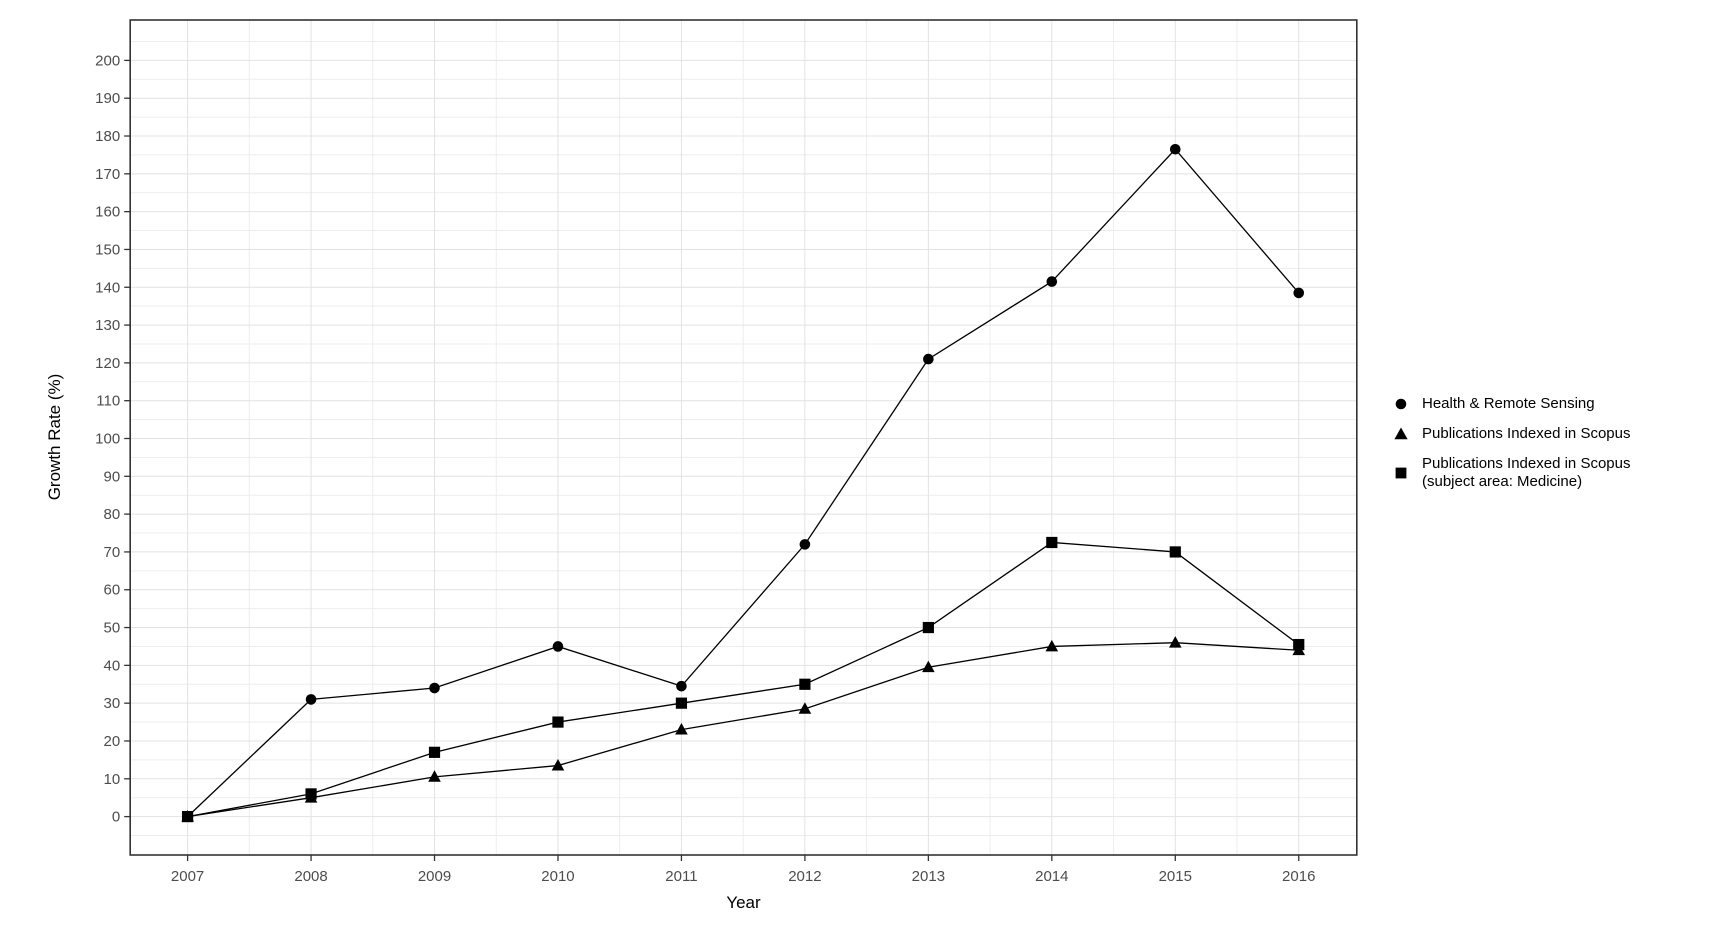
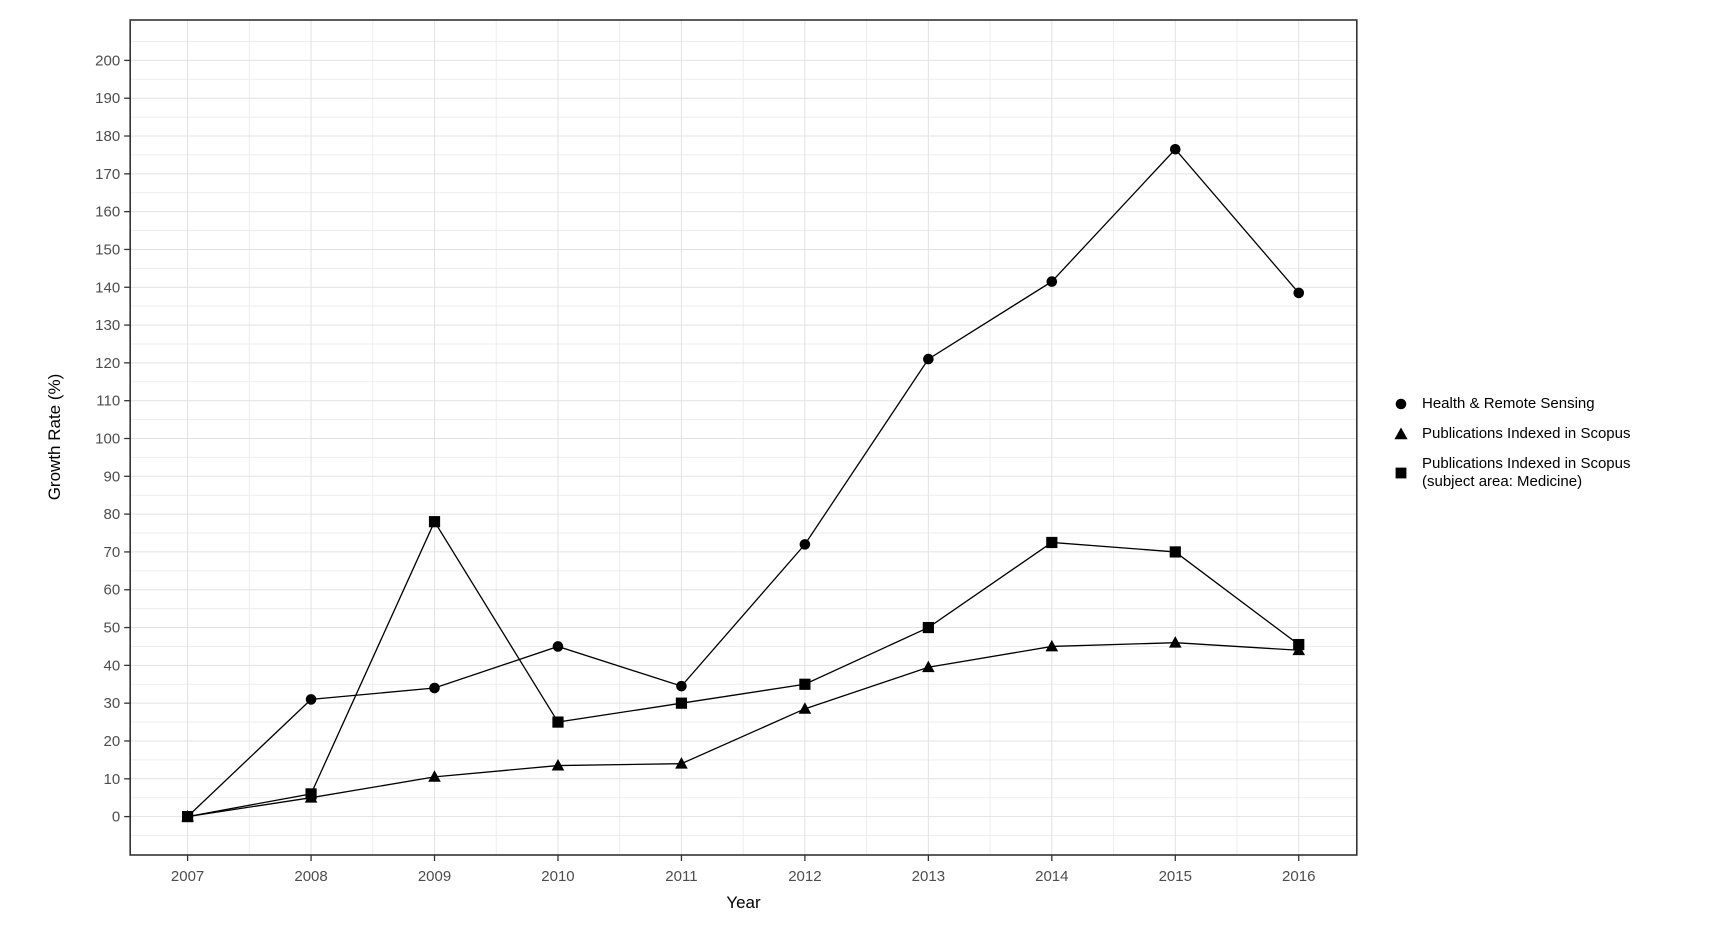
Publications Indexed in Scopus (subject area: Medicine)/2009: 17 -> 78
Publications Indexed in Scopus/2011: 23 -> 14
